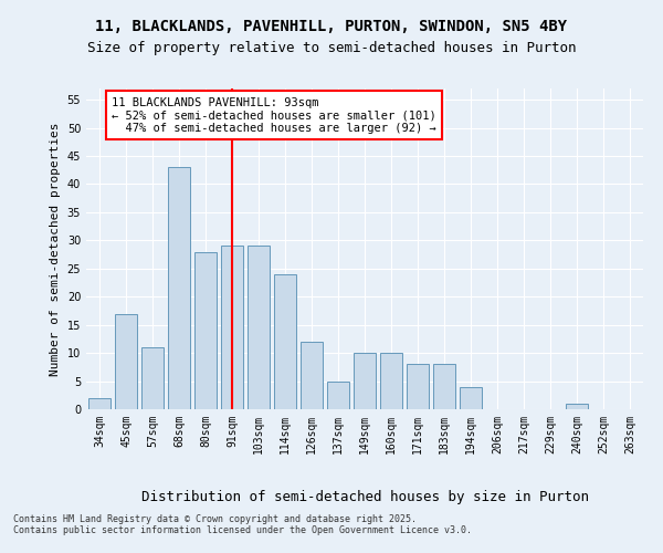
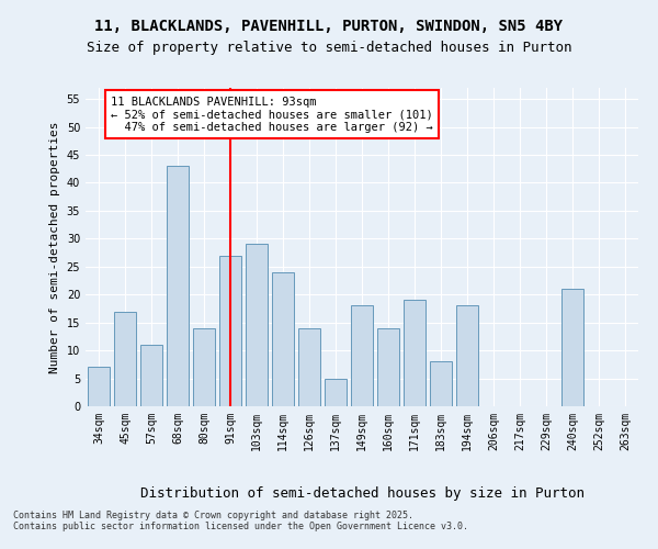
34sqm: 2 -> 7
80sqm: 28 -> 14
91sqm: 29 -> 27
126sqm: 12 -> 14
149sqm: 10 -> 18
160sqm: 10 -> 14
171sqm: 8 -> 19
194sqm: 4 -> 18
240sqm: 1 -> 21
